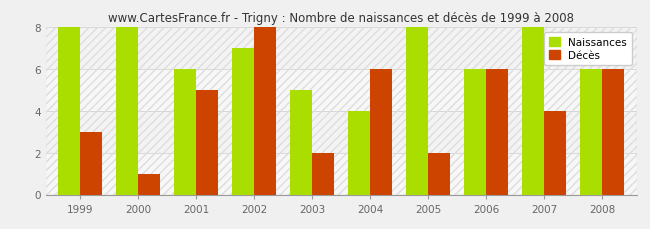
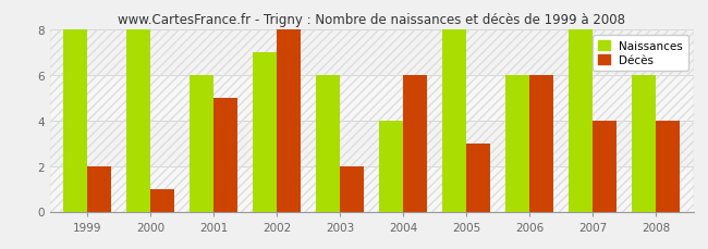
Décès/1999: 3 -> 2
Naissances/2003: 5 -> 6
Décès/2005: 2 -> 3
Décès/2008: 6 -> 4
